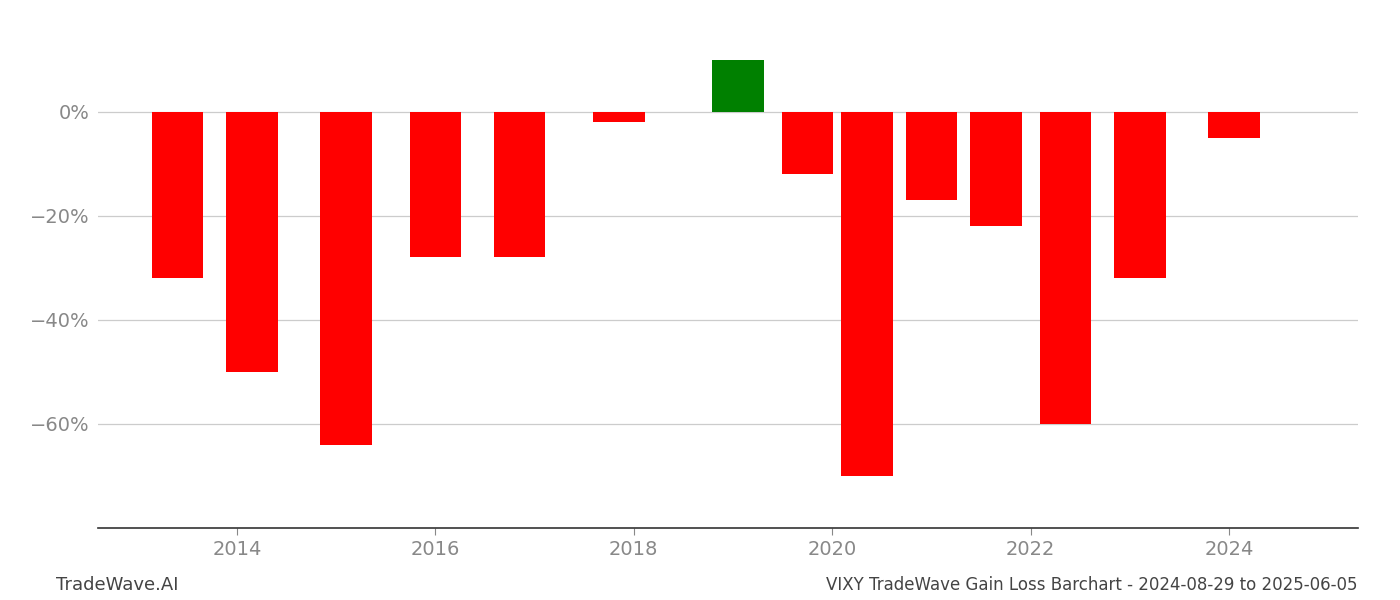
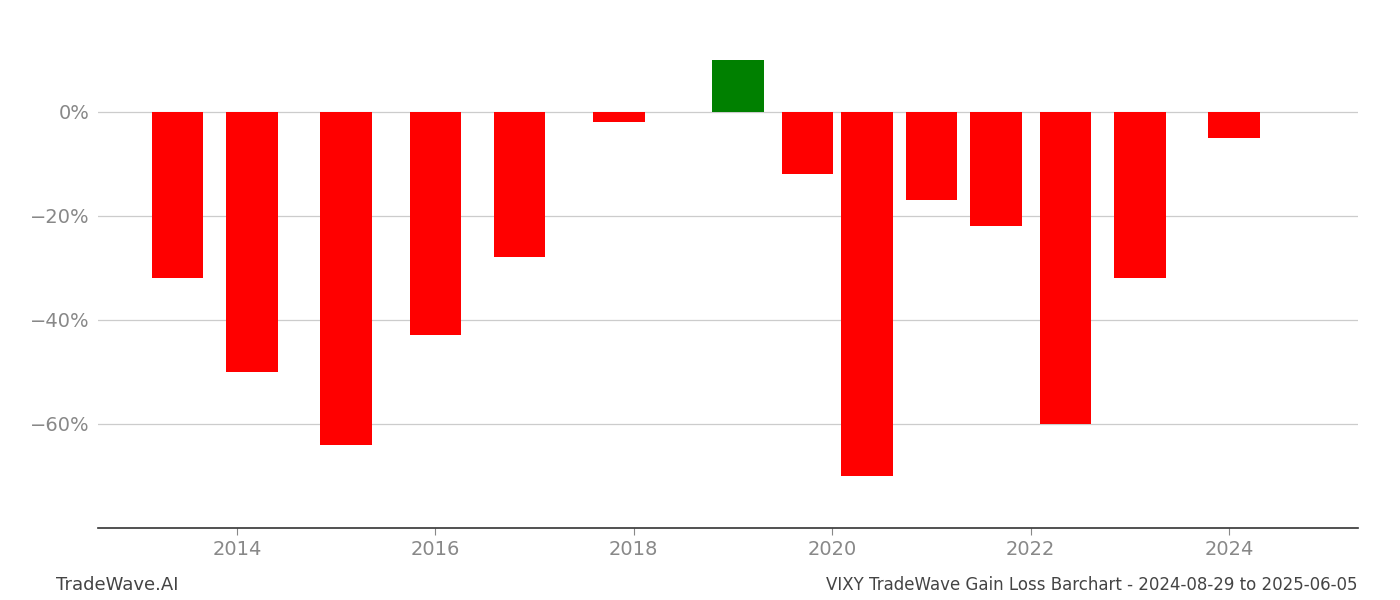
2016: -28% -> -43%
